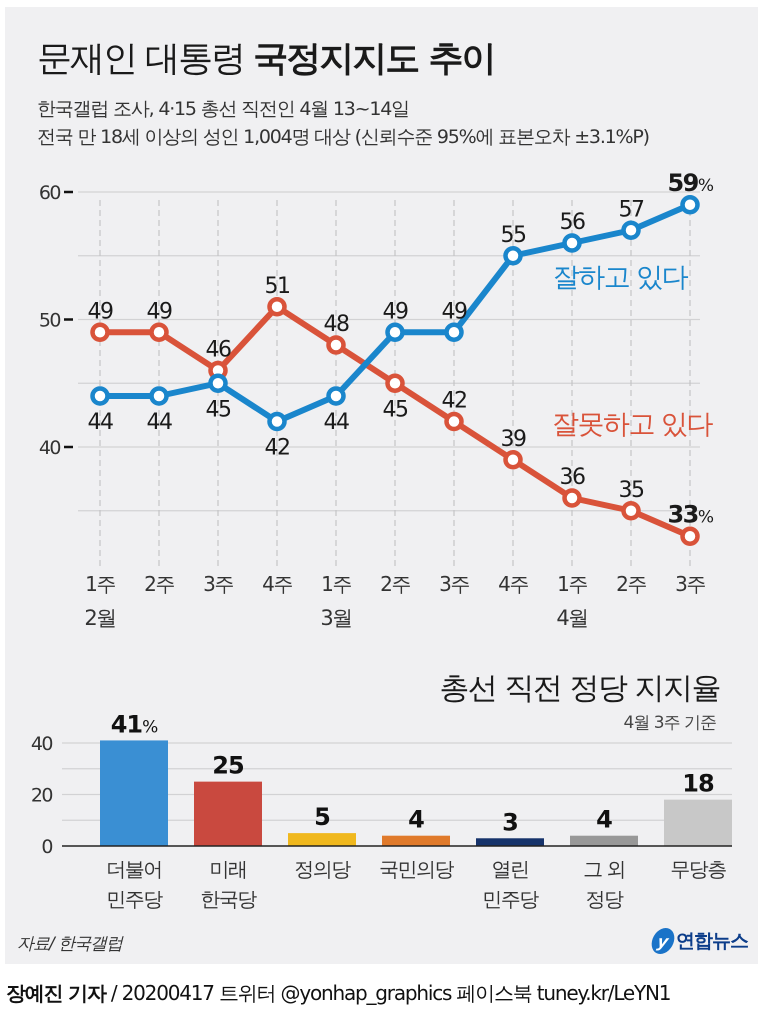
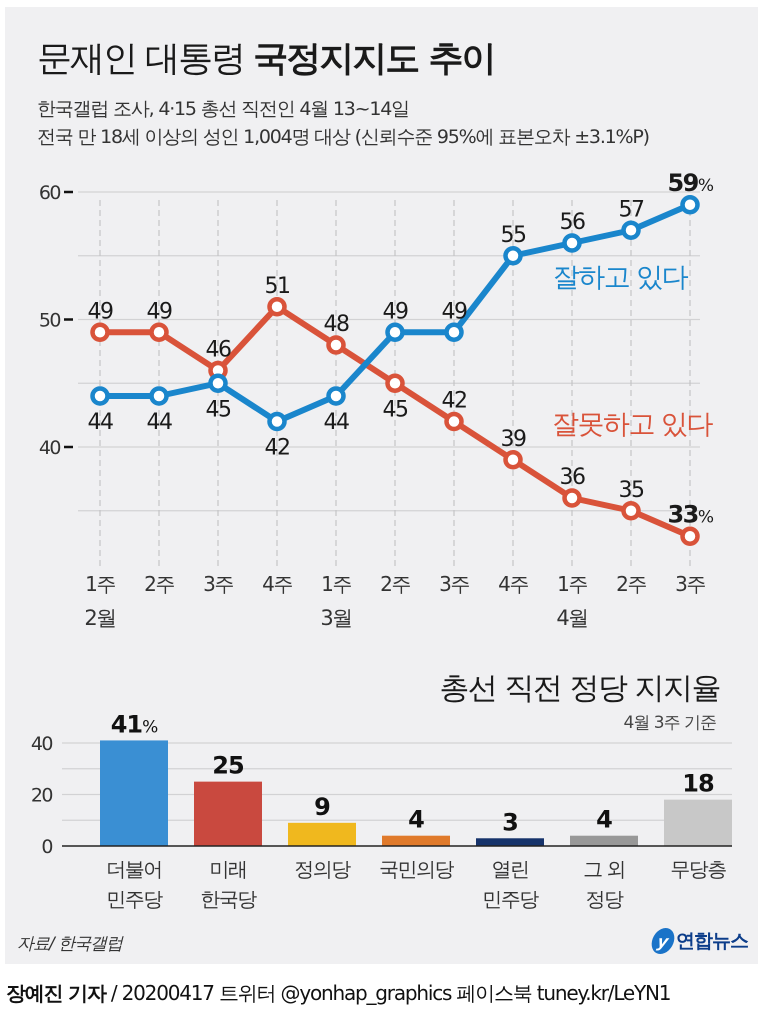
총선 직전 정당 지지율/정의당: 5 -> 9
